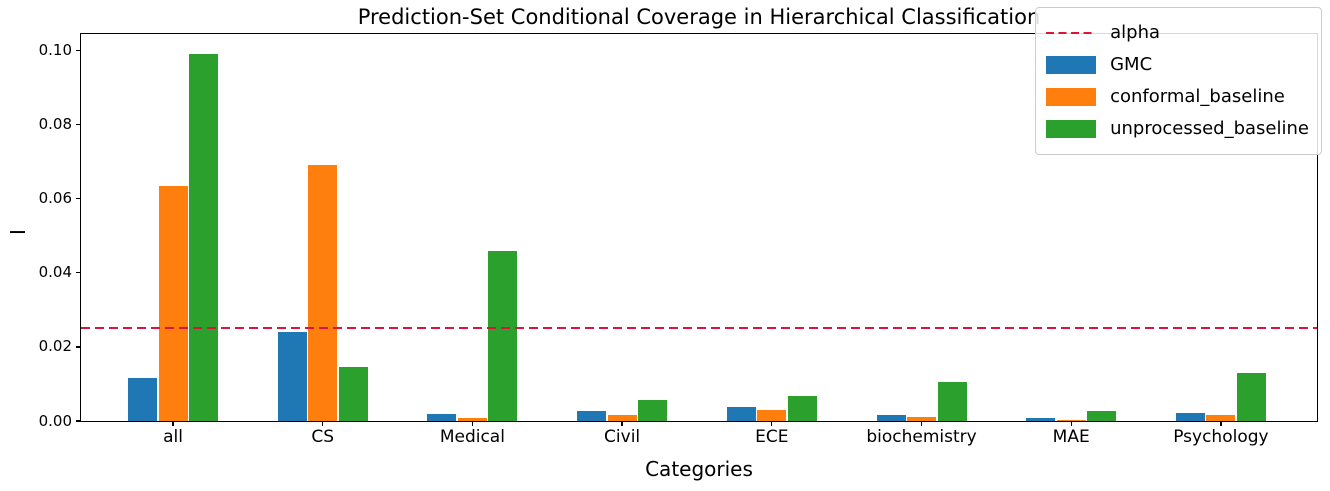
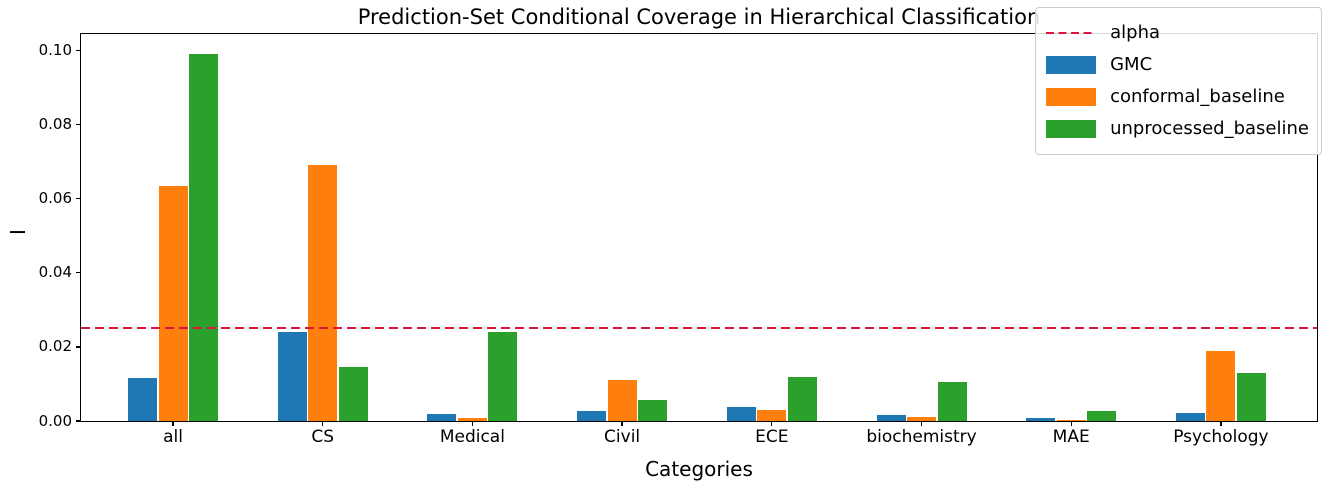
unprocessed_baseline/Medical: 0.046 -> 0.024
conformal_baseline/Civil: 0.002 -> 0.011
unprocessed_baseline/ECE: 0.007 -> 0.012
conformal_baseline/Psychology: 0.002 -> 0.019
